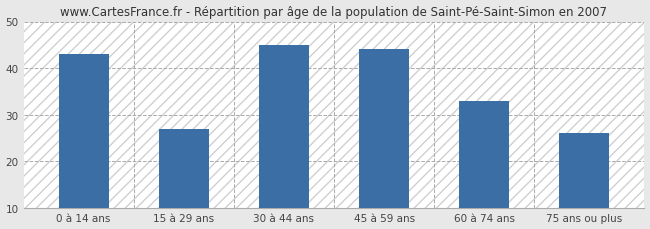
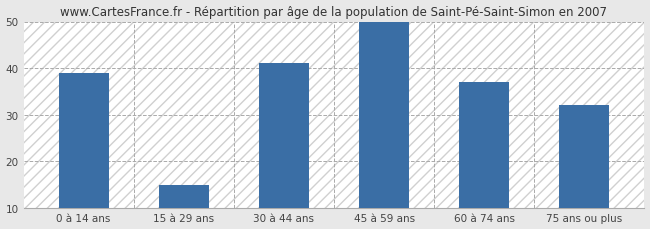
0 à 14 ans: 43 -> 39
15 à 29 ans: 27 -> 15
30 à 44 ans: 45 -> 41
45 à 59 ans: 44 -> 50
60 à 74 ans: 33 -> 37
75 ans ou plus: 26 -> 32
